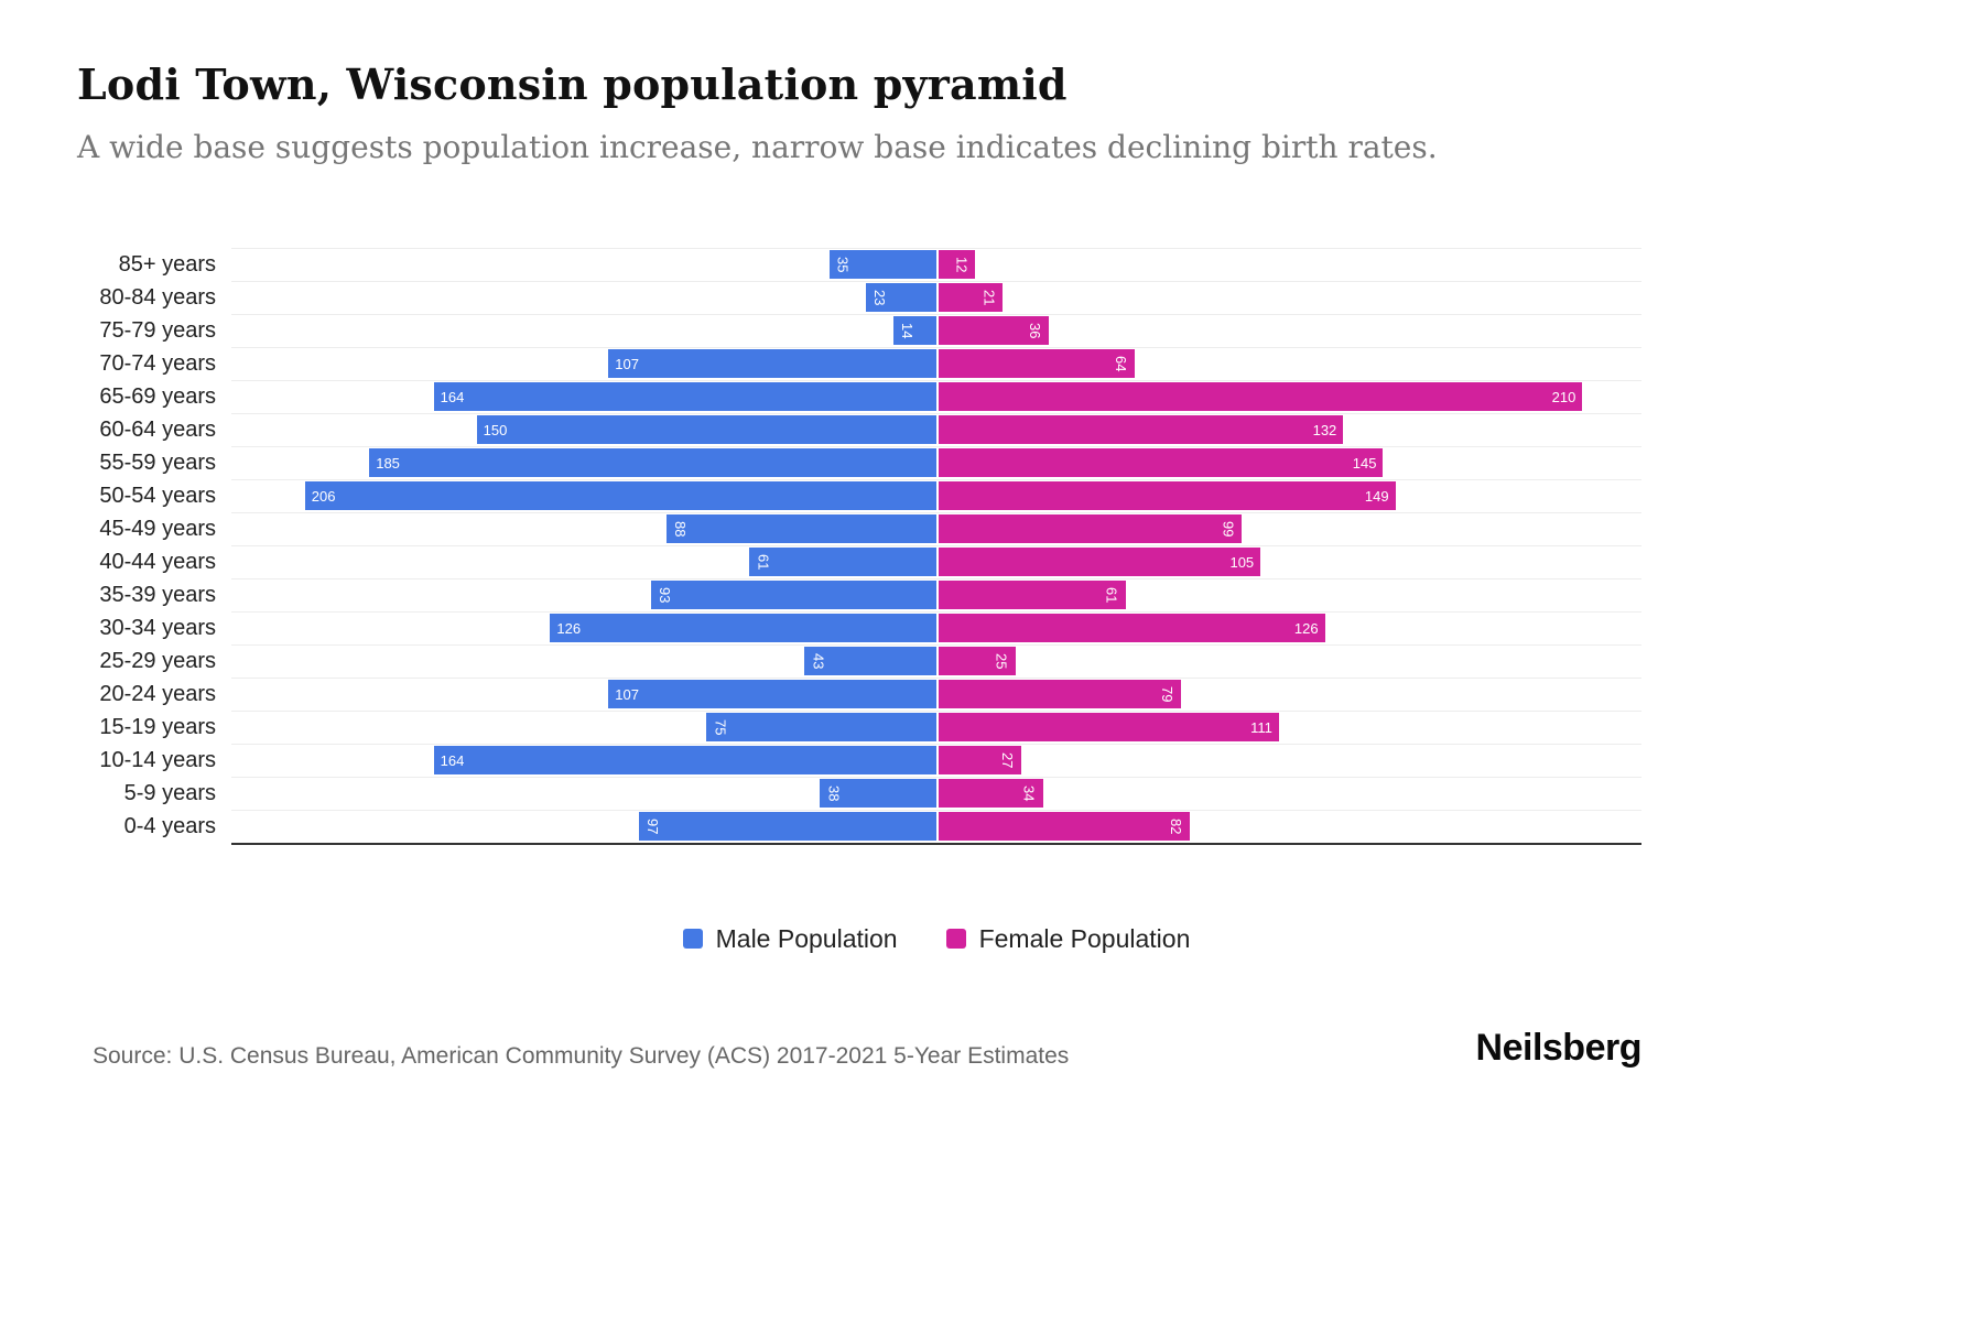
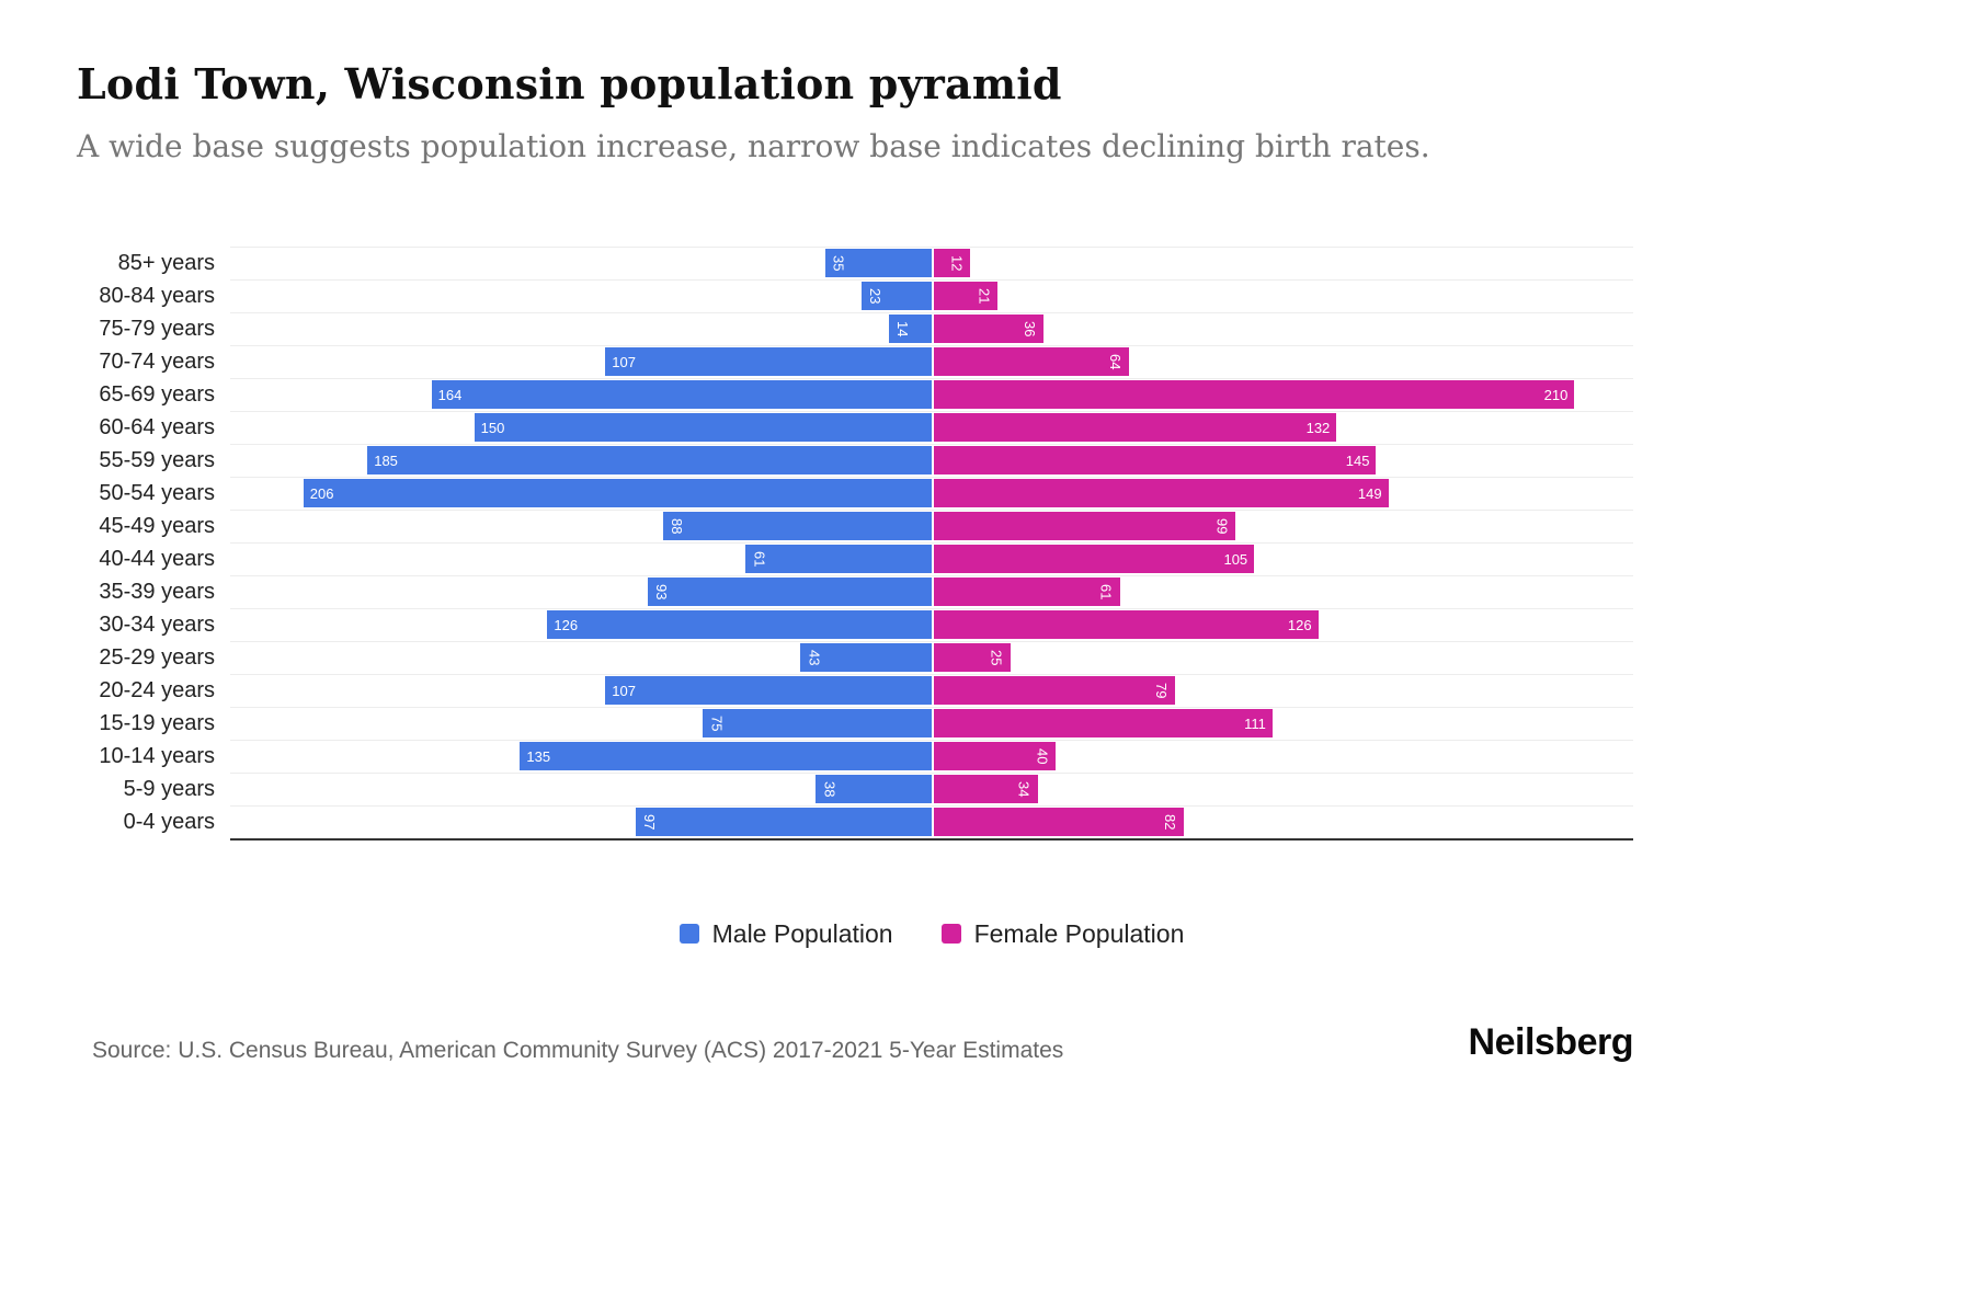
Male Population/10-14 years: 164 -> 135
Female Population/10-14 years: 27 -> 40
